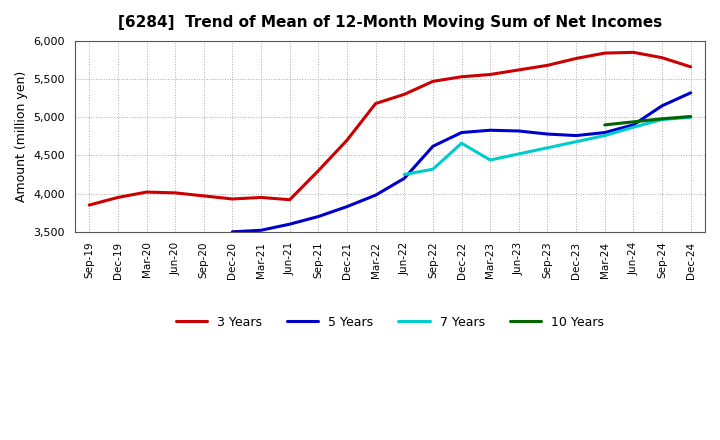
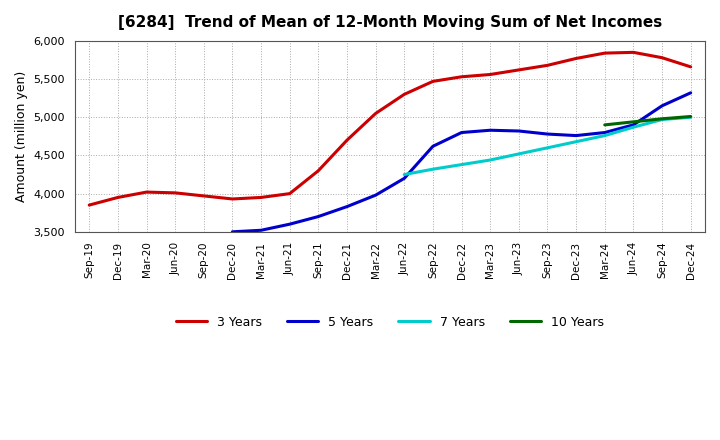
3 Years/Jun-21: 3,920 -> 4,000
3 Years/Mar-22: 5,180 -> 5,050
7 Years/Dec-22: 4,660 -> 4,380
